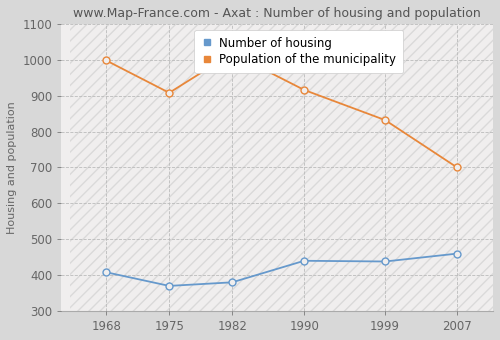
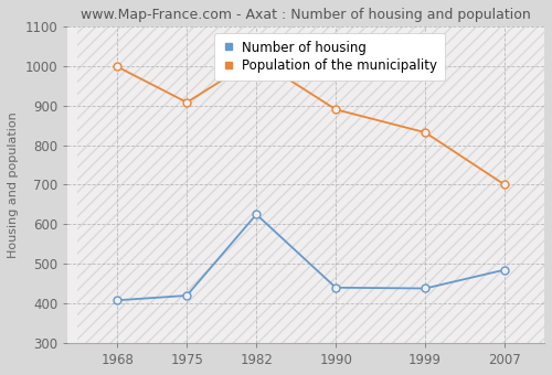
Number of housing/1975: 370 -> 420
Number of housing/1982: 380 -> 625
Population of the municipality/1990: 916 -> 890
Number of housing/2007: 460 -> 485
